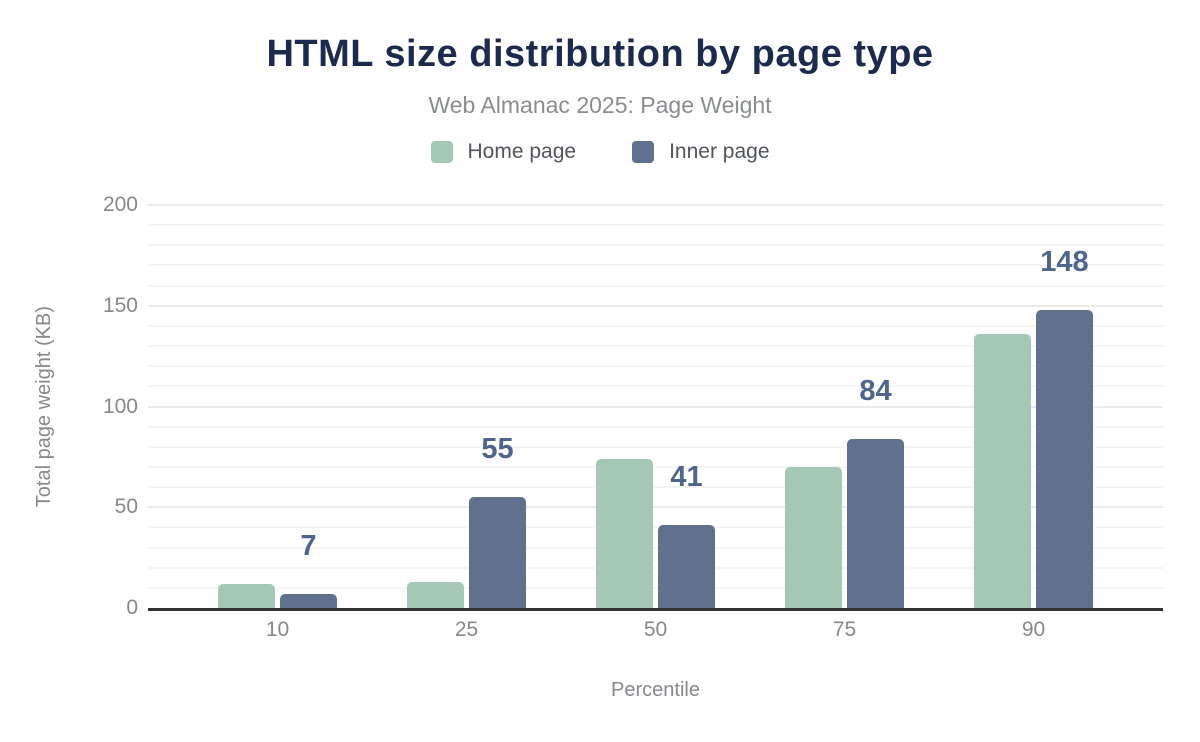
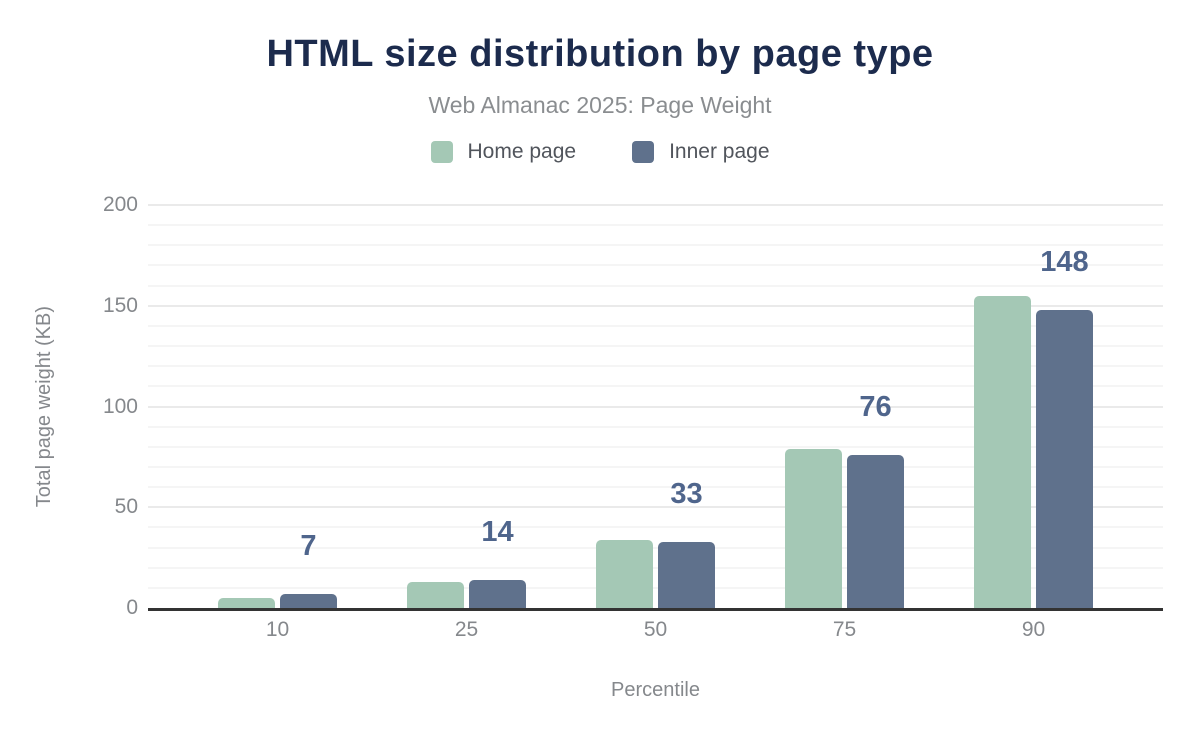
Home page/10: 12 -> 5
Inner page/25: 55 -> 14
Home page/50: 74 -> 34
Inner page/50: 41 -> 33
Home page/75: 70 -> 79
Inner page/75: 84 -> 76
Home page/90: 136 -> 155
